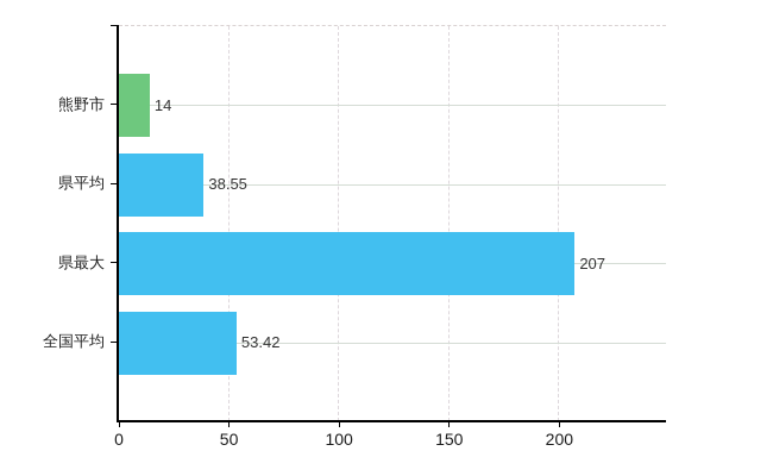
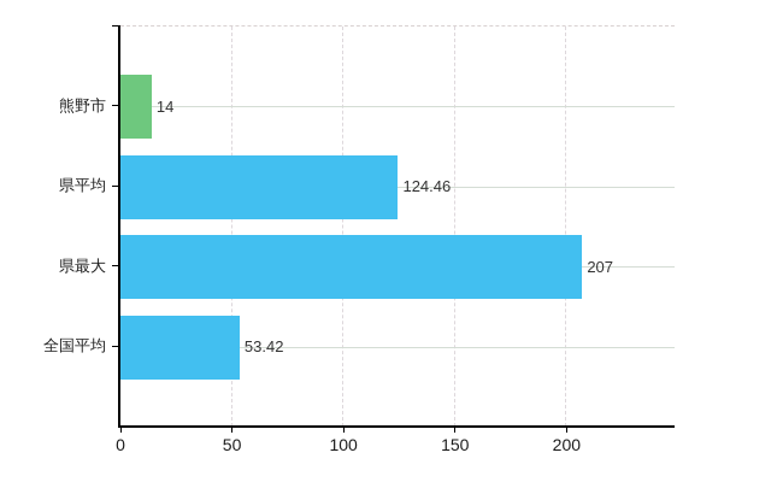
県平均: 38.55 -> 124.46
